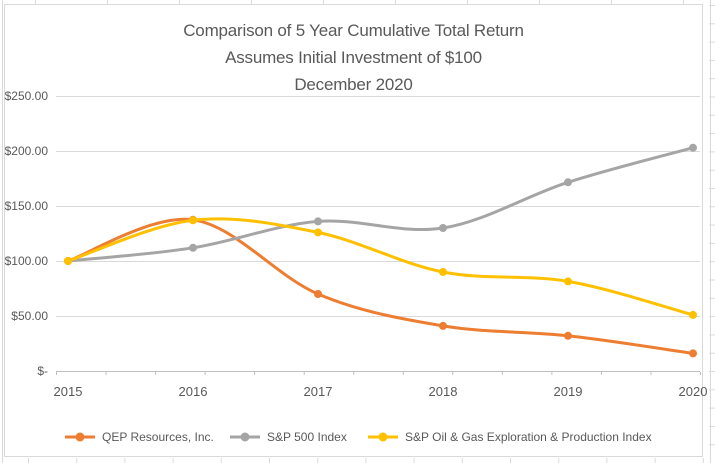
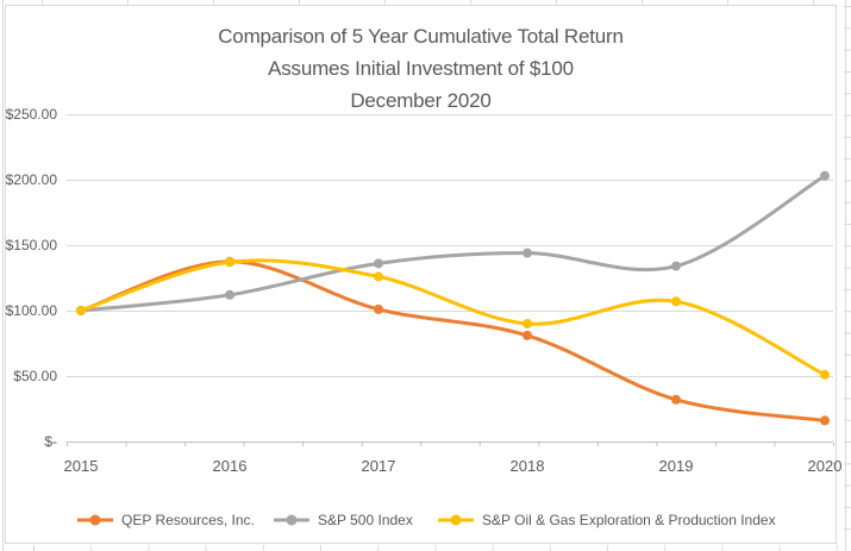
QEP Resources, Inc./2017: $70 -> $101
QEP Resources, Inc./2018: $41 -> $81
S&P 500 Index/2018: $130 -> $144
S&P 500 Index/2019: $172 -> $134
S&P Oil & Gas Exploration & Production Index/2019: $82 -> $107
